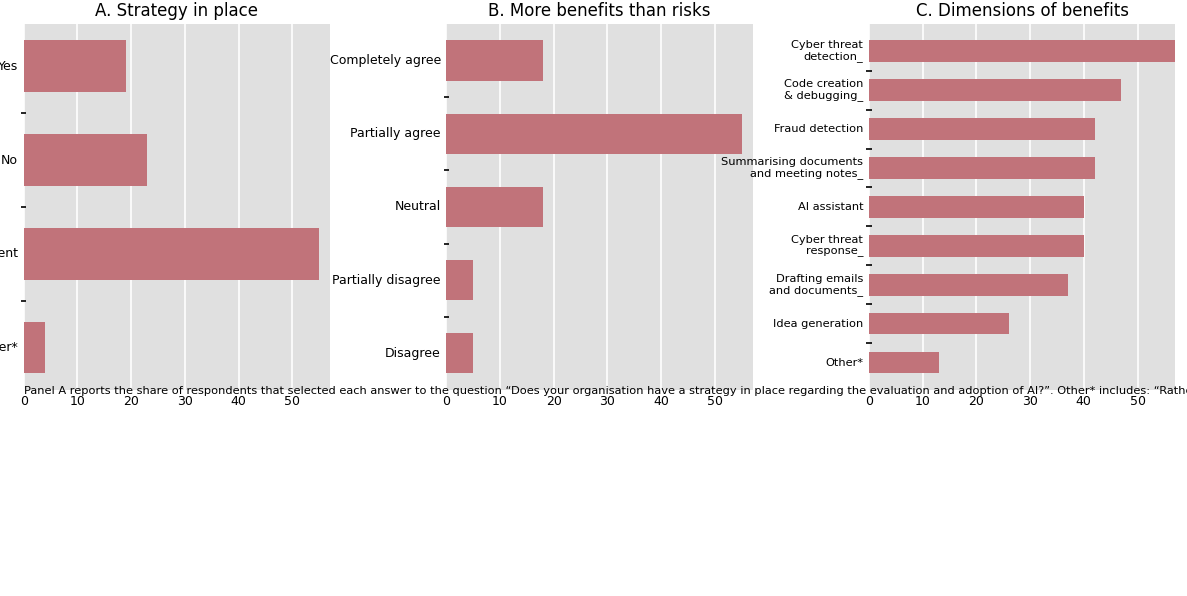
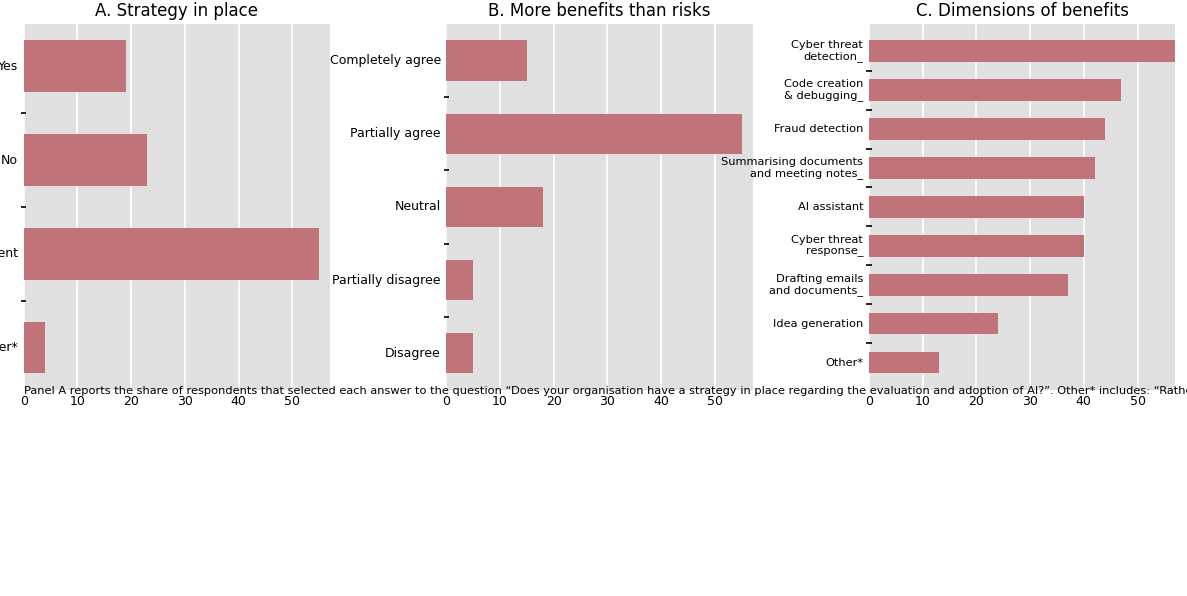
B. More benefits than risks/Completely agree: 18 -> 15
C. Dimensions of benefits/Fraud detection: 42 -> 44
C. Dimensions of benefits/Idea generation: 26 -> 24
